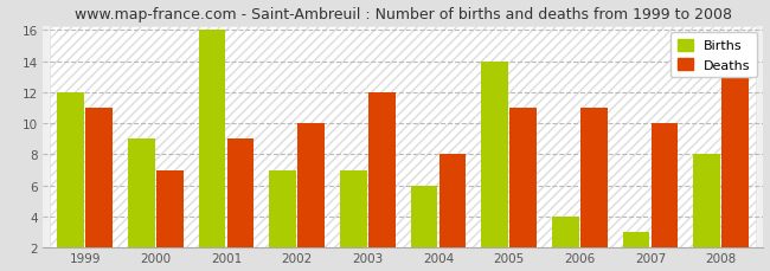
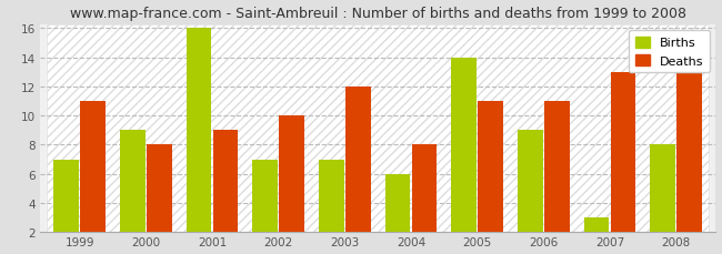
Births/1999: 12 -> 7
Deaths/2000: 7 -> 8
Births/2006: 4 -> 9
Deaths/2007: 10 -> 13
